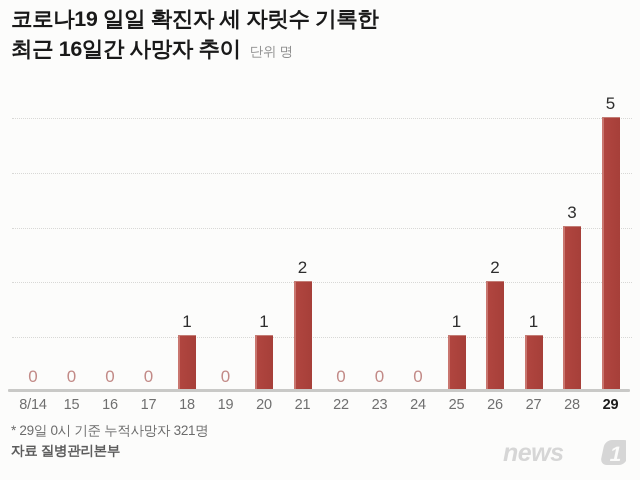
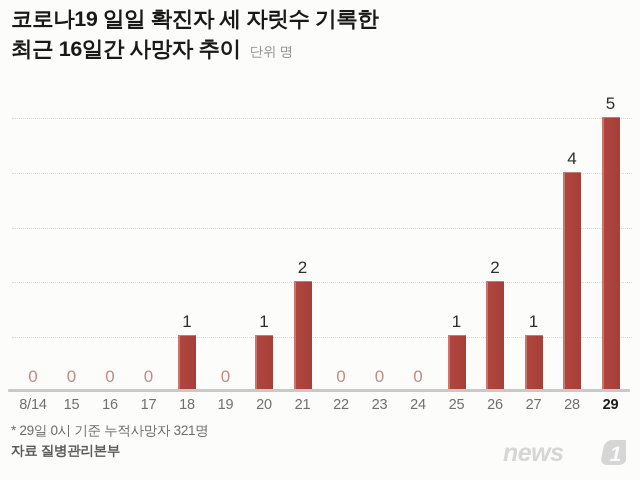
28: 3 -> 4
